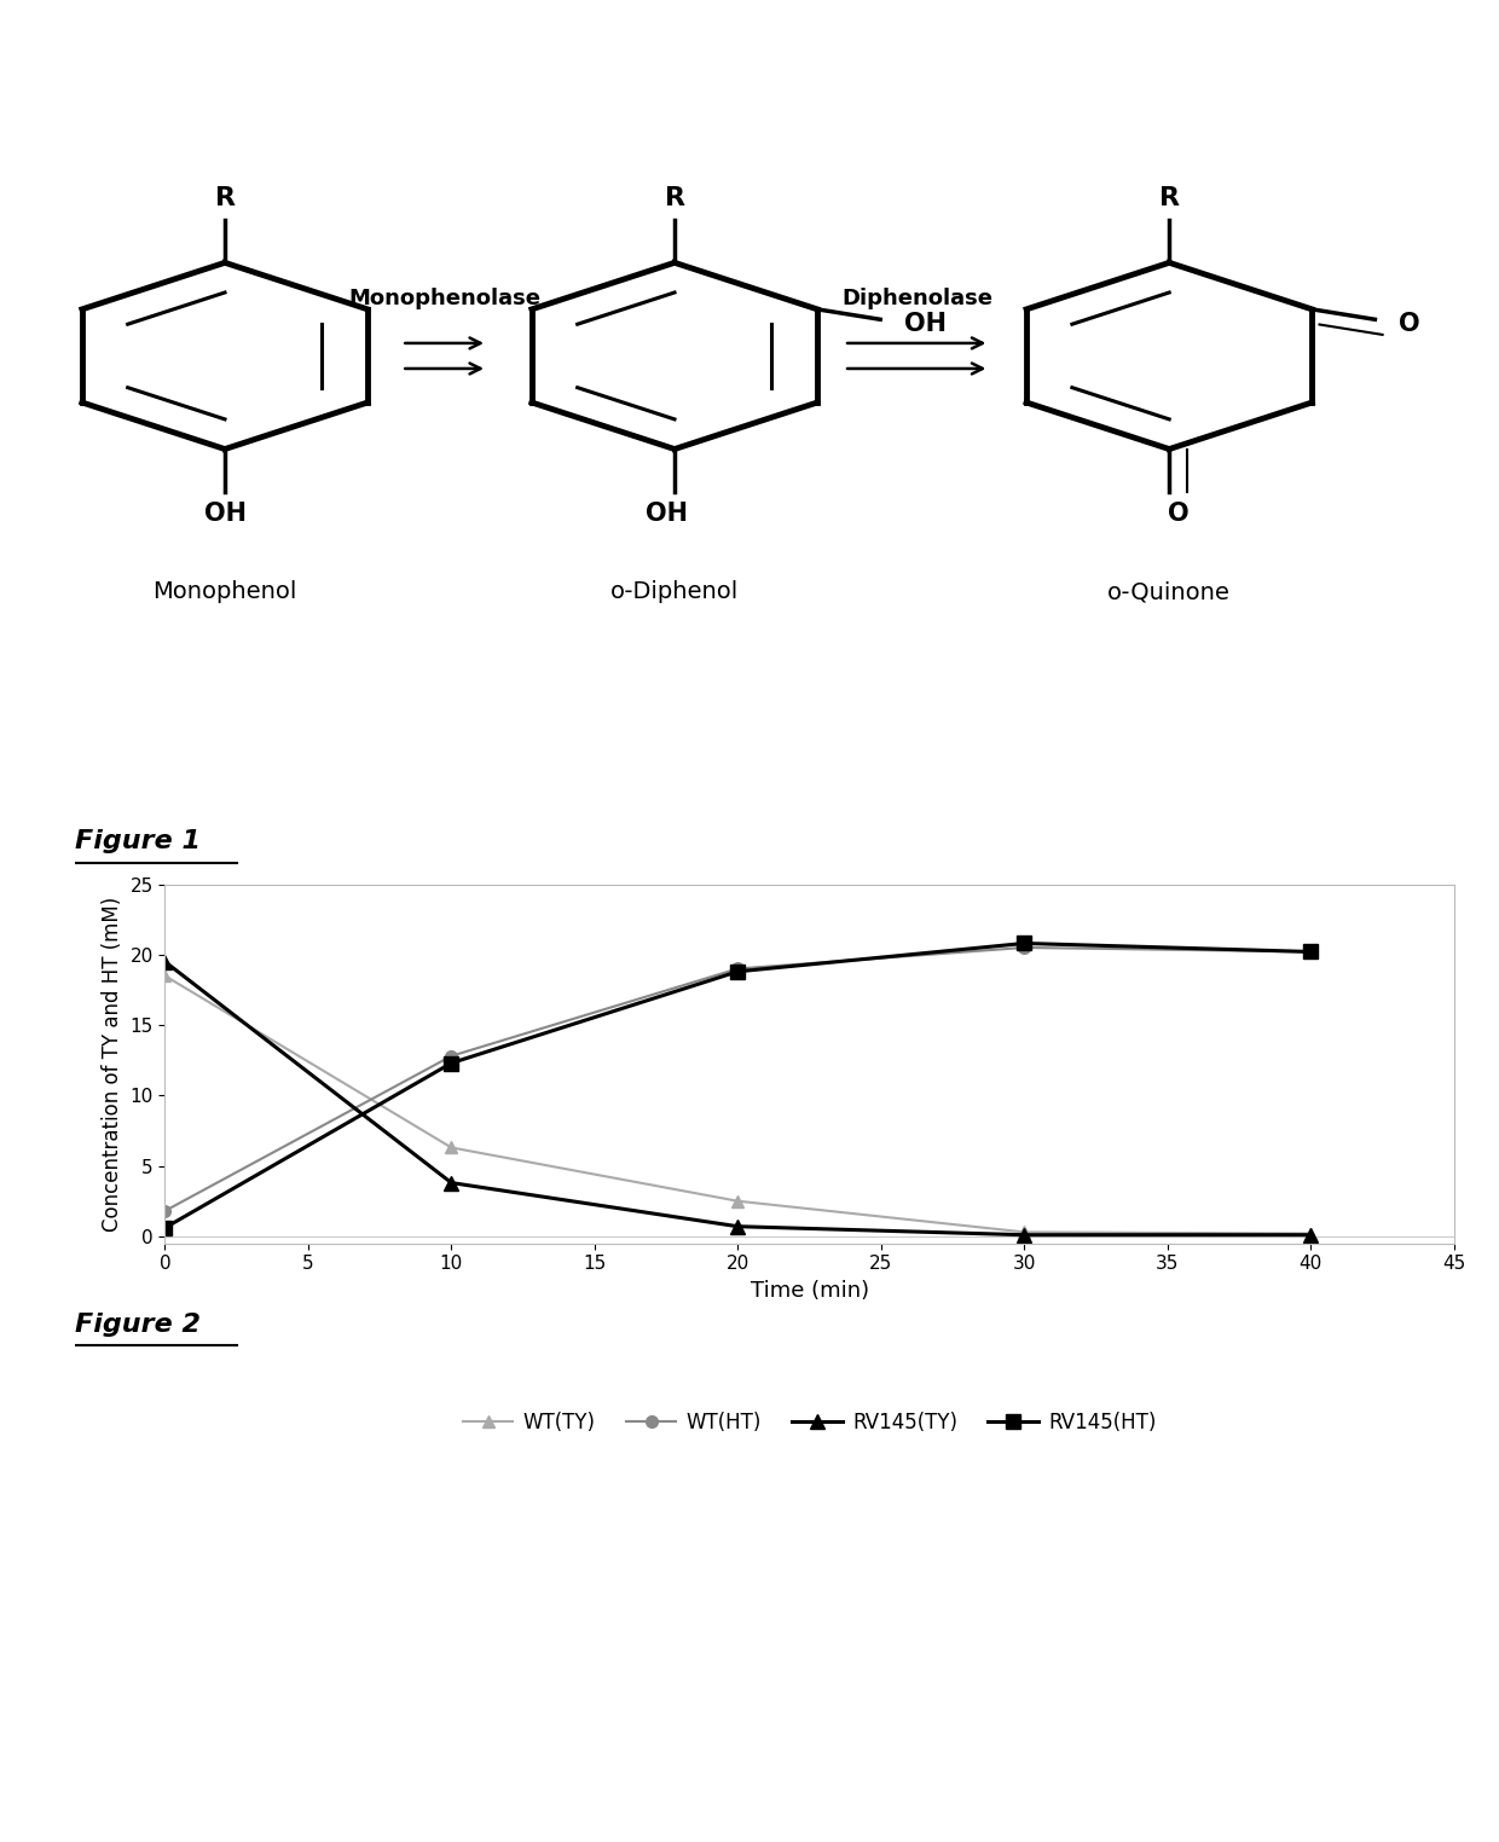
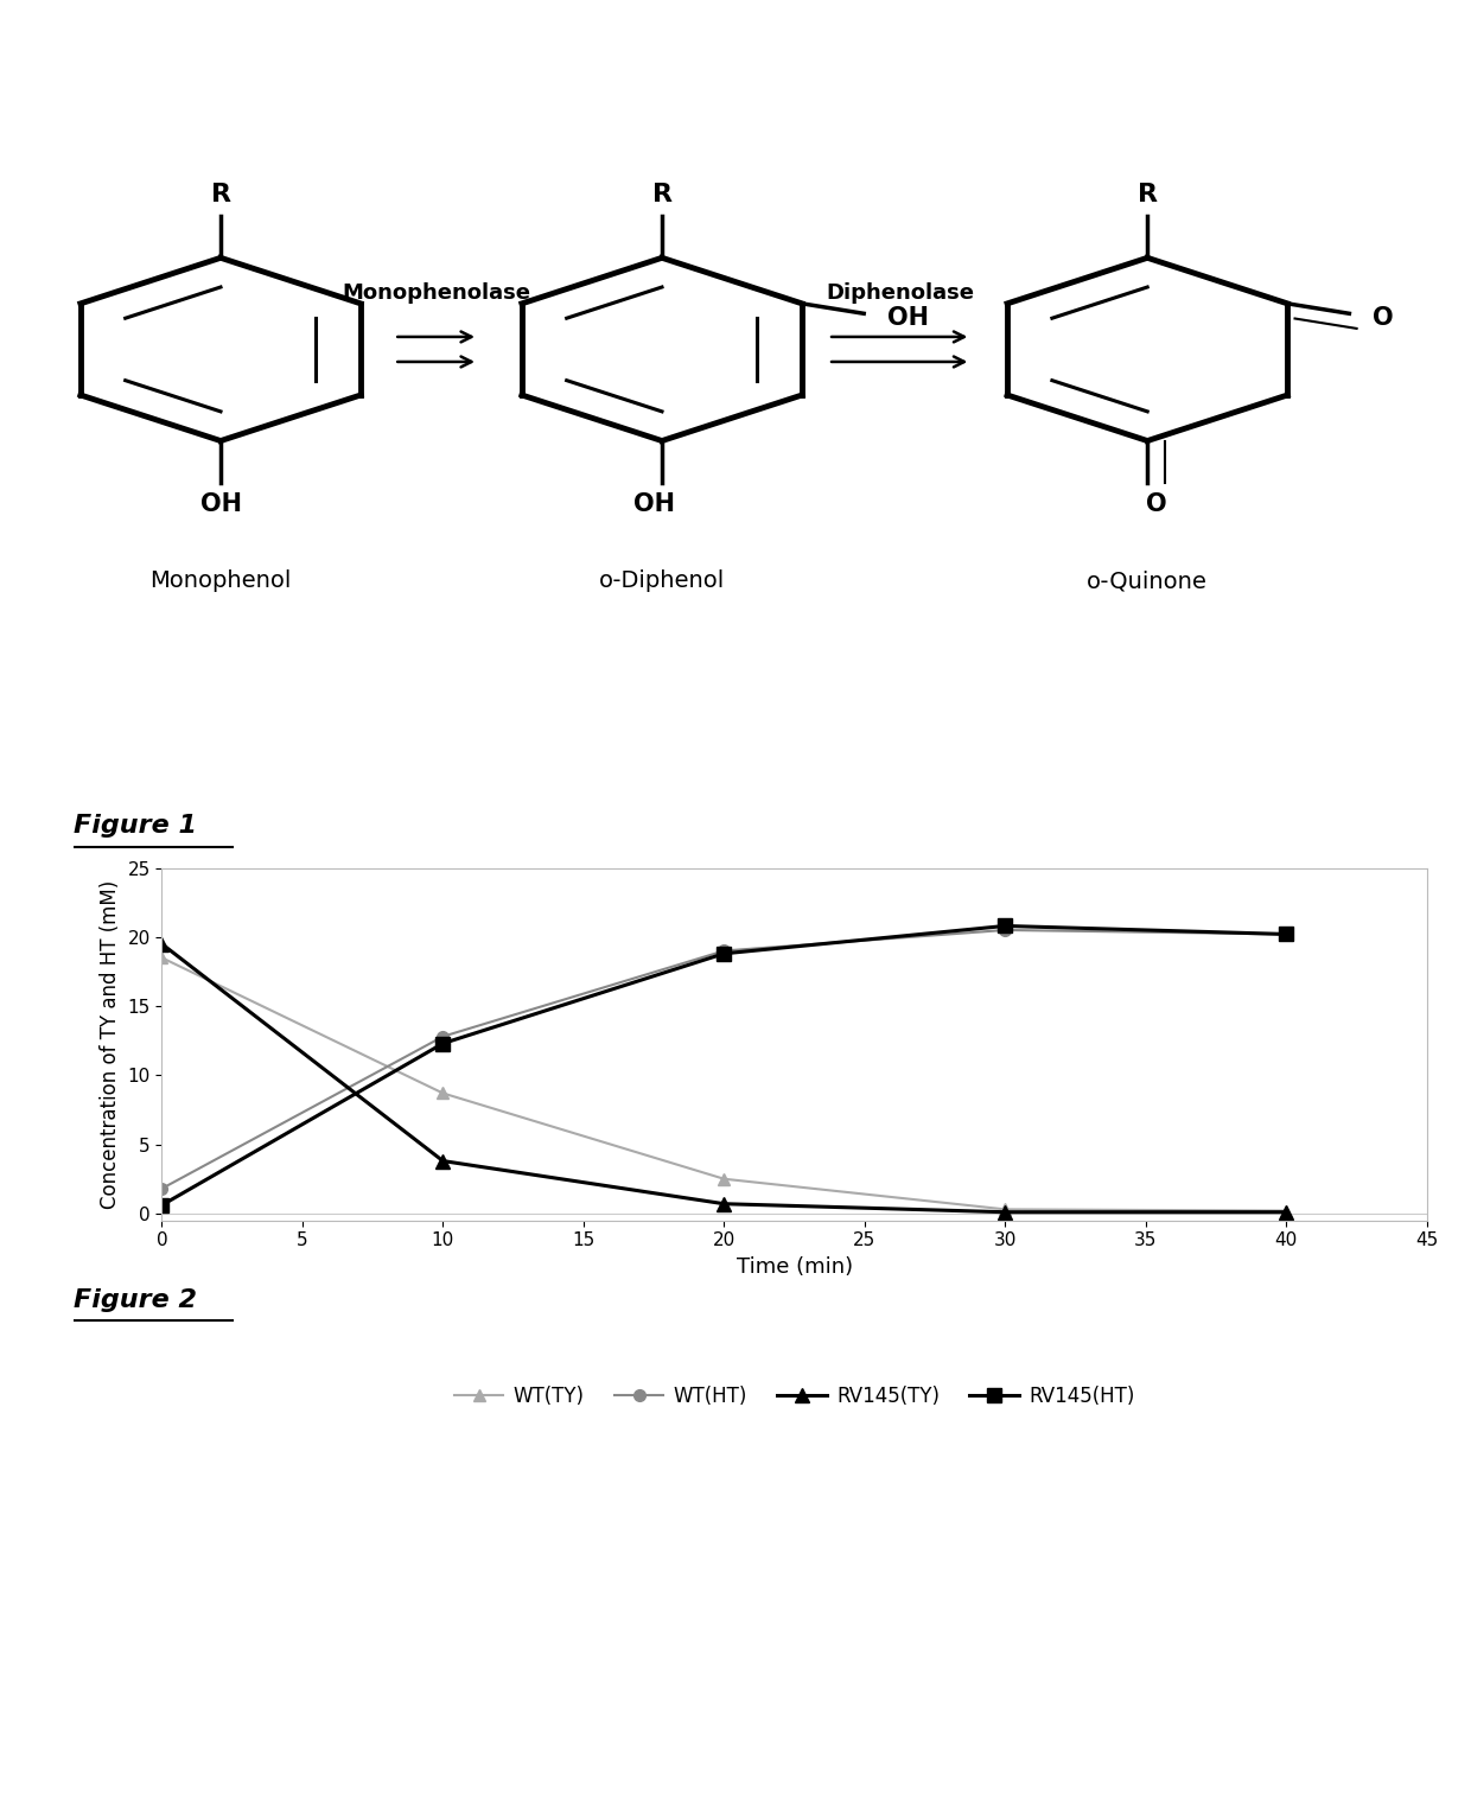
WT(TY)/10: 6.3 -> 8.7
